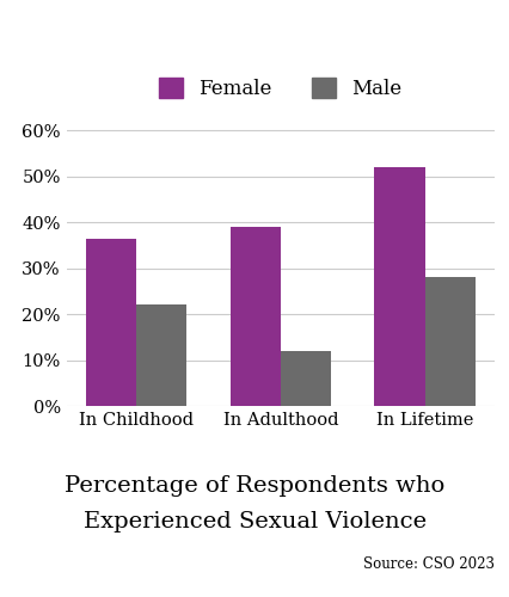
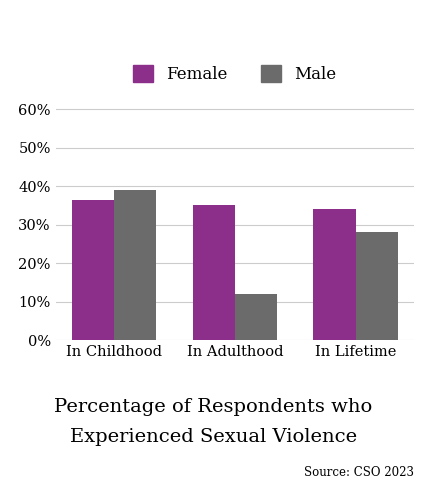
Male/In Childhood: 22% -> 39%
Female/In Adulthood: 39.0% -> 35.0%
Female/In Lifetime: 52.0% -> 34.0%
